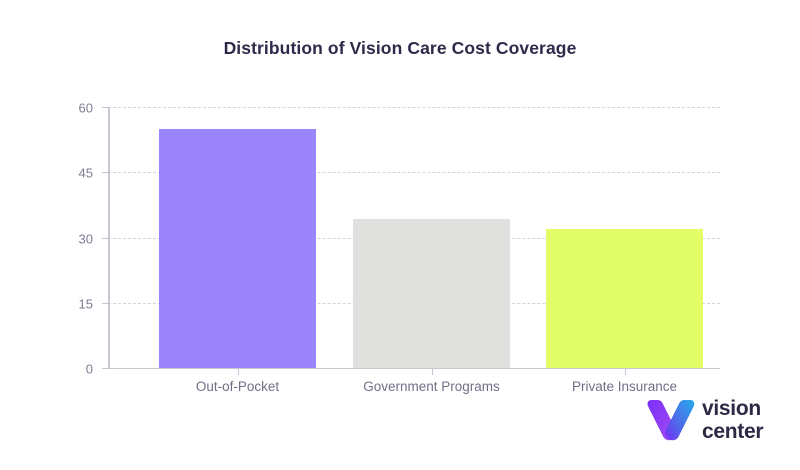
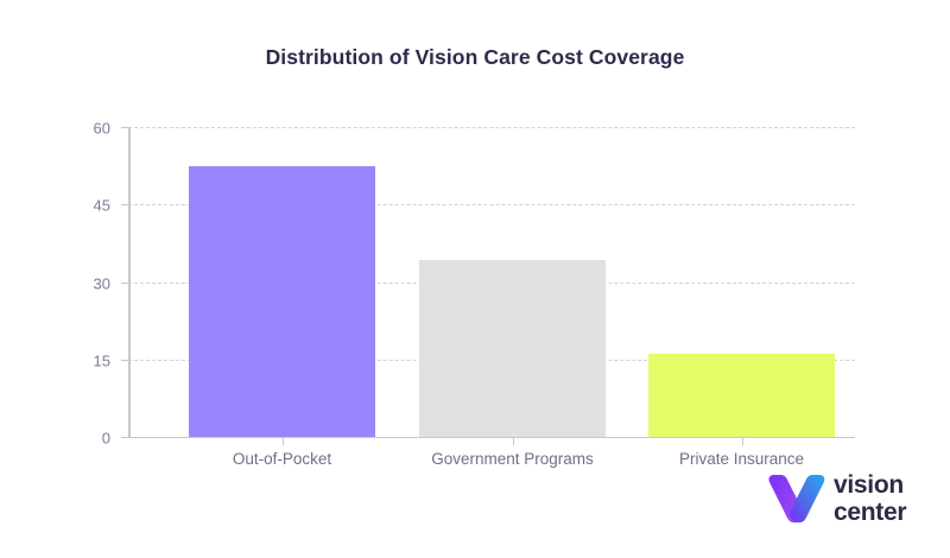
Out-of-Pocket: 55 -> 52
Private Insurance: 32 -> 16
